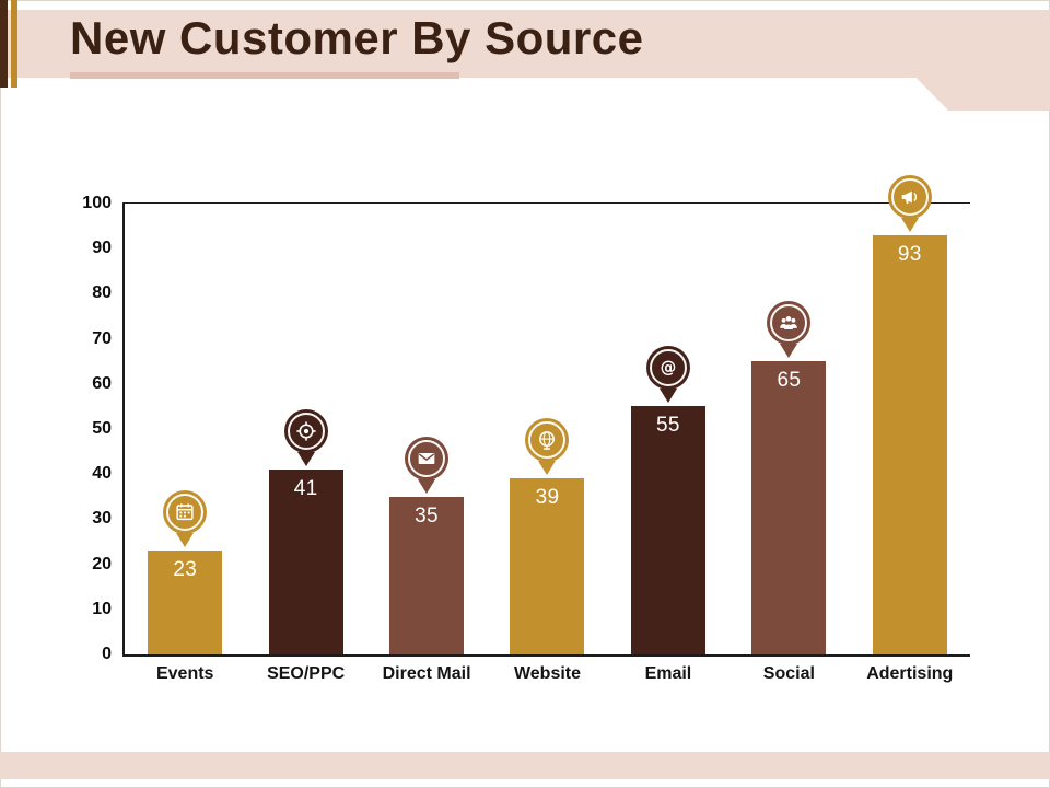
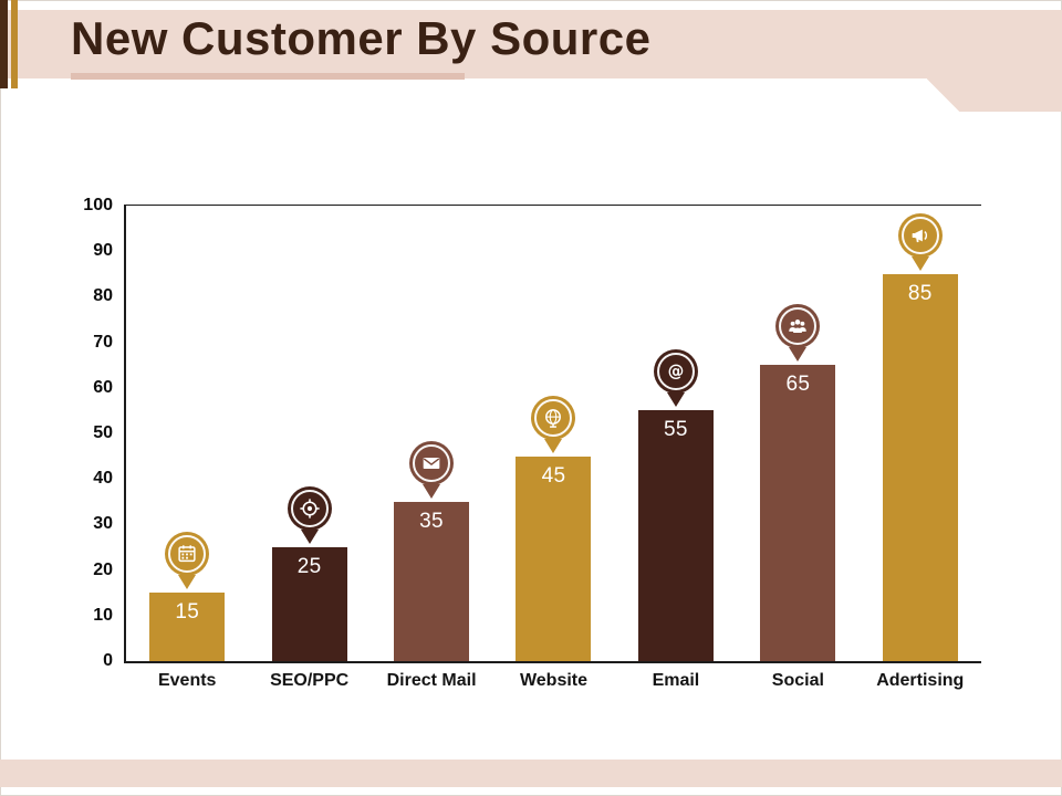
Events: 23 -> 15
SEO/PPC: 41 -> 25
Website: 39 -> 45
Adertising: 93 -> 85
